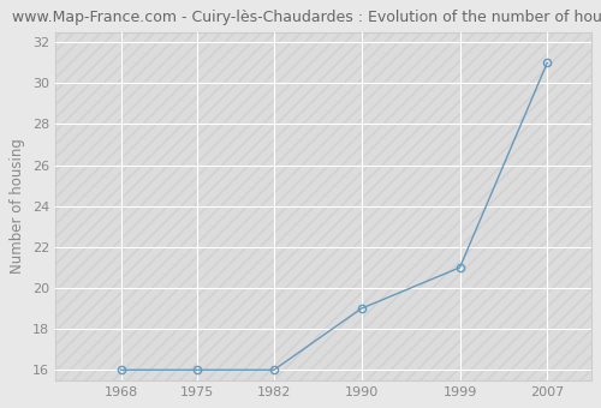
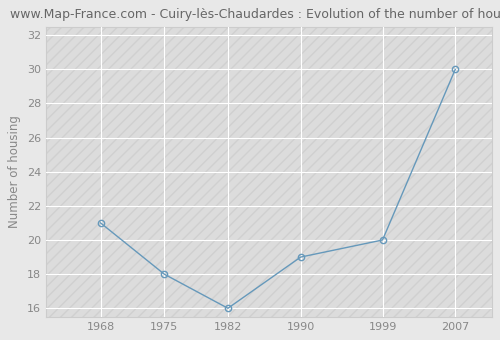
1968: 16 -> 21
1975: 16 -> 18
1999: 21 -> 20
2007: 31 -> 30
